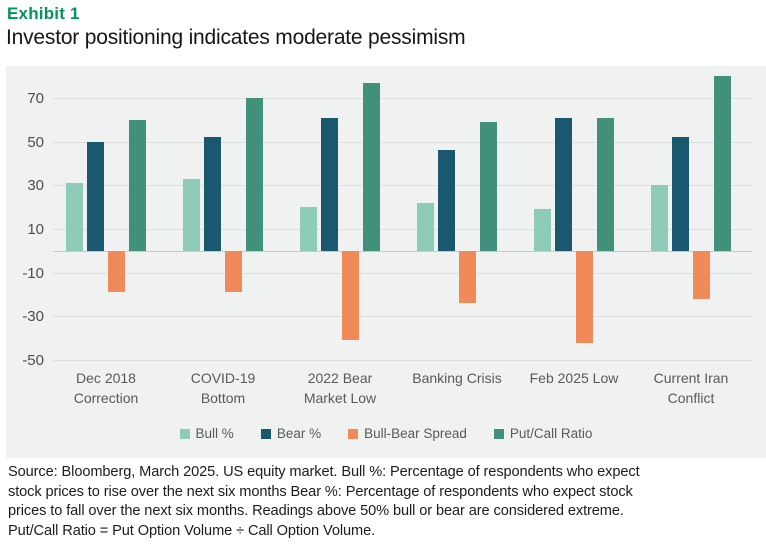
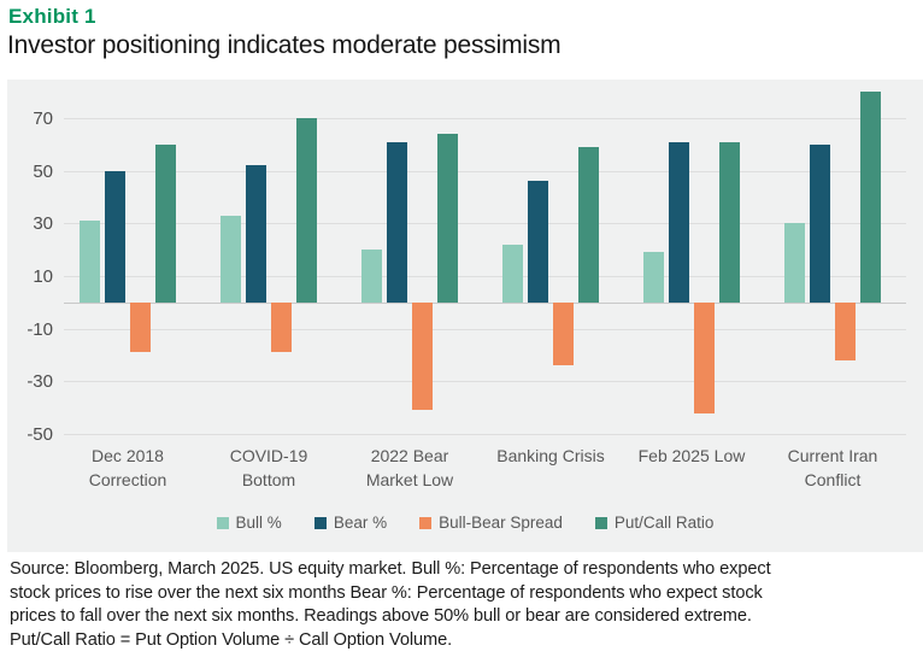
Put/Call Ratio/2022 Bear Market Low: 77 -> 64
Bear %/Current Iran Conflict: 52 -> 60
